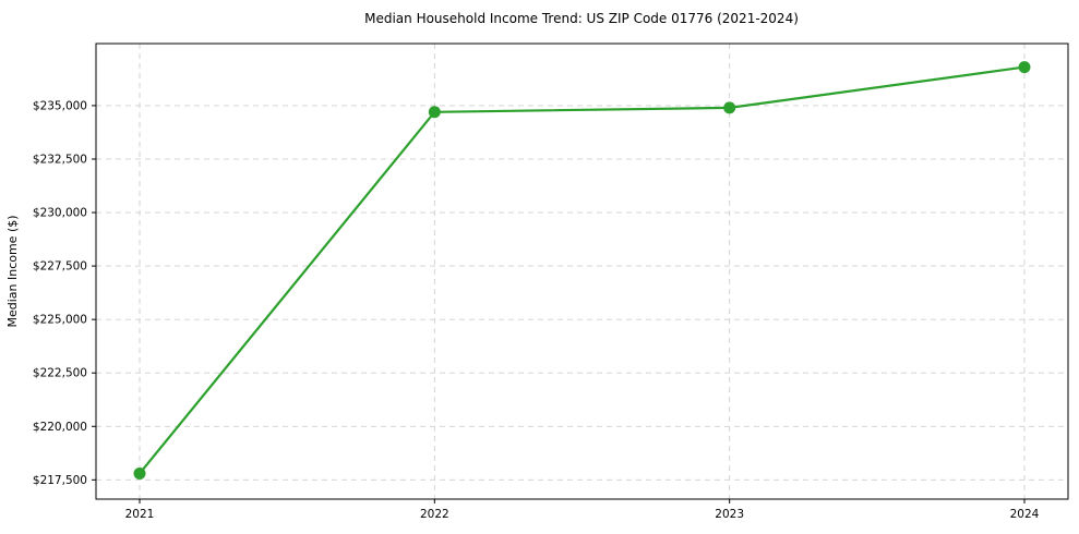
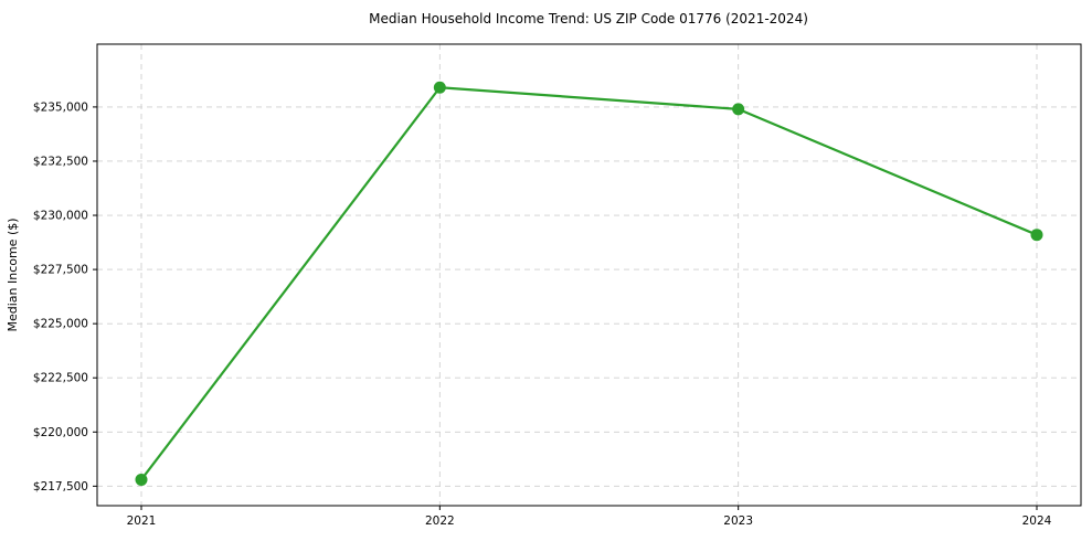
2022: $234700 -> $235900
2024: $236800 -> $229100
